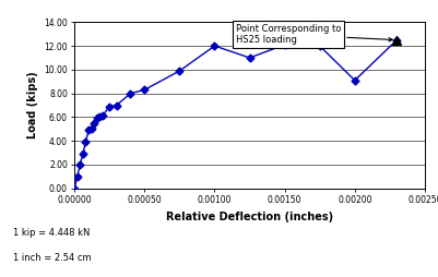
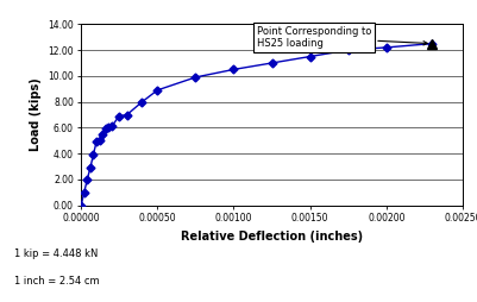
0.00050: 8.3 -> 8.9
0.00100: 12.0 -> 10.5
0.00150: 12.1 -> 11.5
0.00200: 9.1 -> 12.2
